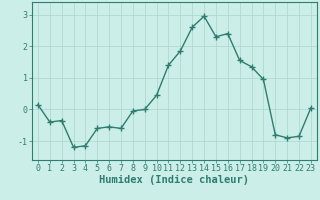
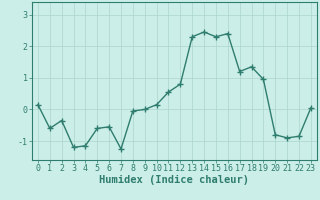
1: -0.40 -> -0.60
7: -0.60 -> -1.25
10: 0.45 -> 0.15
11: 1.40 -> 0.55
12: 1.85 -> 0.80
13: 2.60 -> 2.30
14: 2.95 -> 2.45
17: 1.55 -> 1.20
